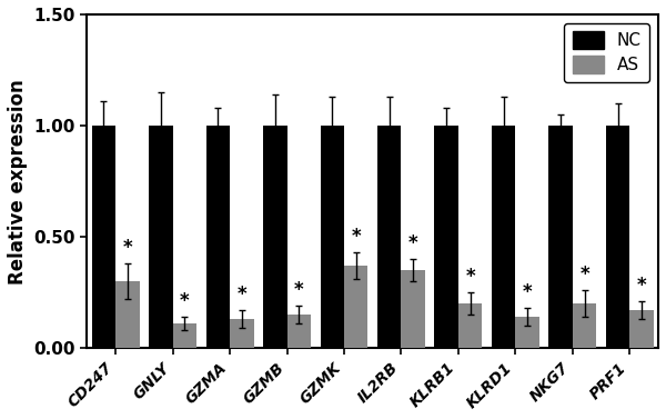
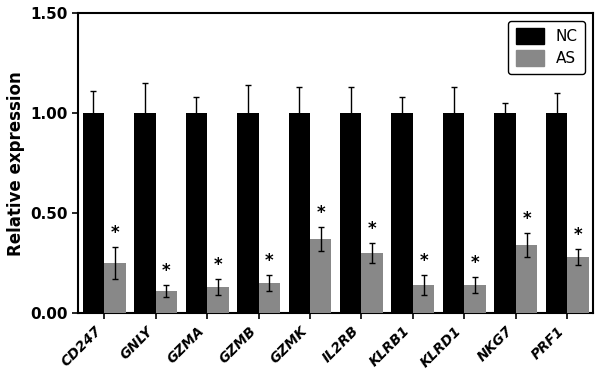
AS/CD247: 0.30 -> 0.25
AS/IL2RB: 0.35 -> 0.30
AS/KLRB1: 0.20 -> 0.14
AS/NKG7: 0.20 -> 0.34
AS/PRF1: 0.17 -> 0.28
